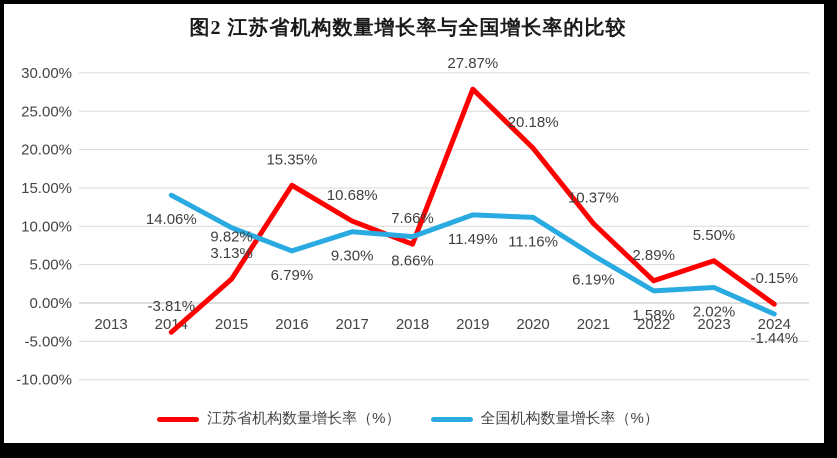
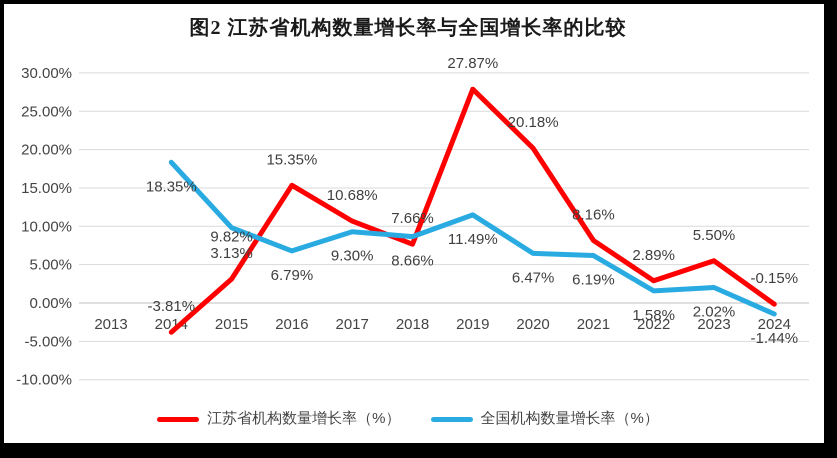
全国机构数量增长率（%）/2014: 14.06% -> 18.35%
全国机构数量增长率（%）/2020: 11.16% -> 6.47%
江苏省机构数量增长率（%）/2021: 10.37% -> 8.16%
